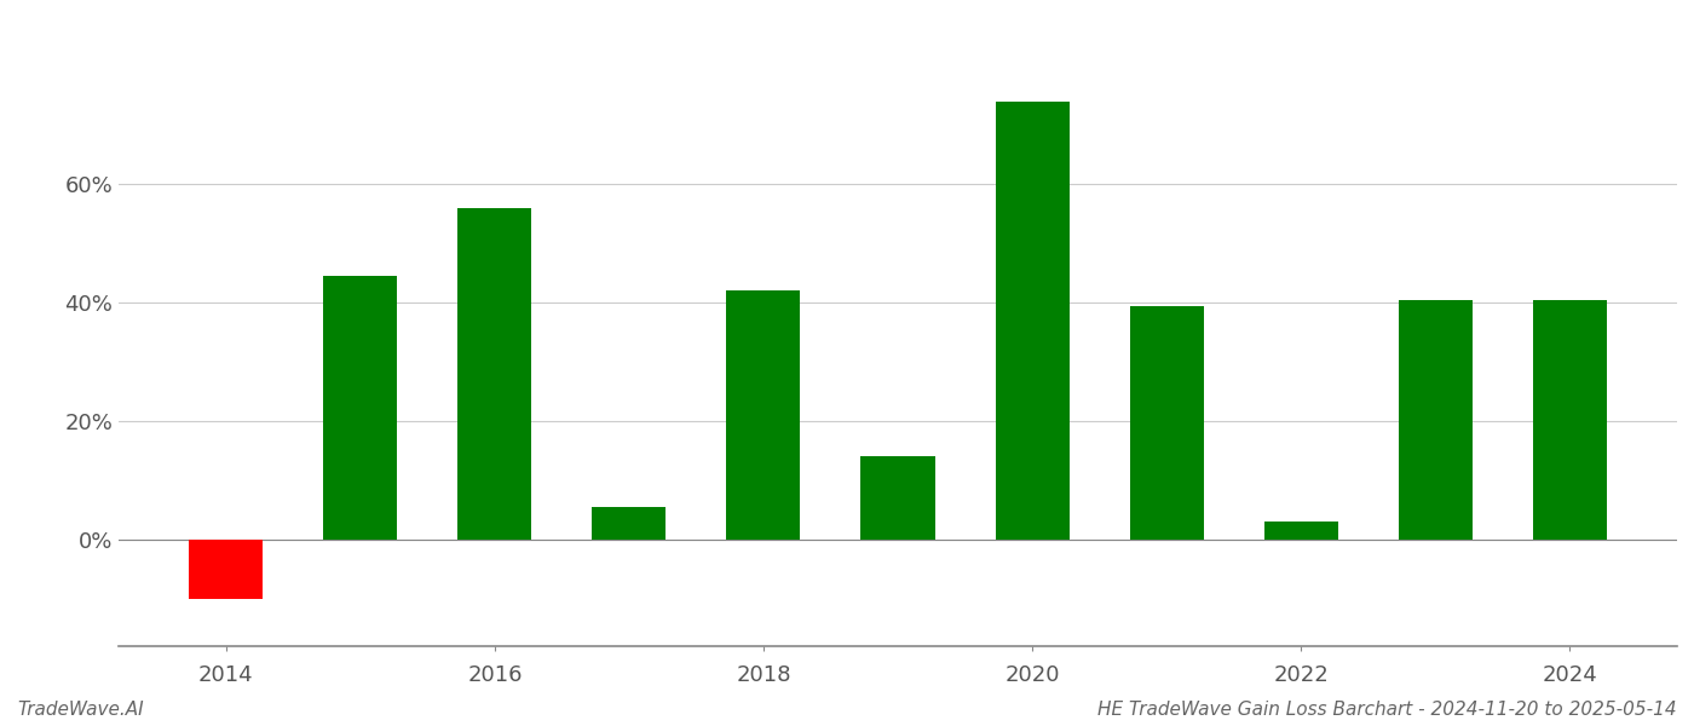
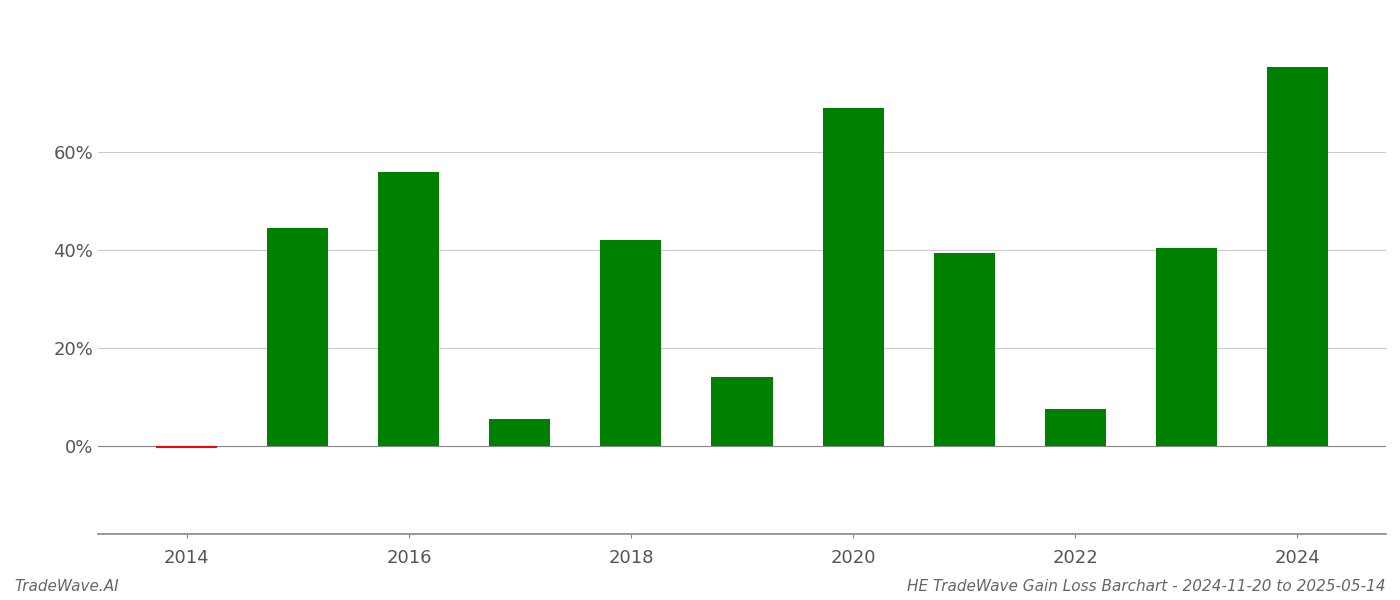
2014: -10.0% -> -0.5%
2020: 74.0% -> 69.0%
2022: 3.0% -> 7.5%
2024: 40.5% -> 77.5%
